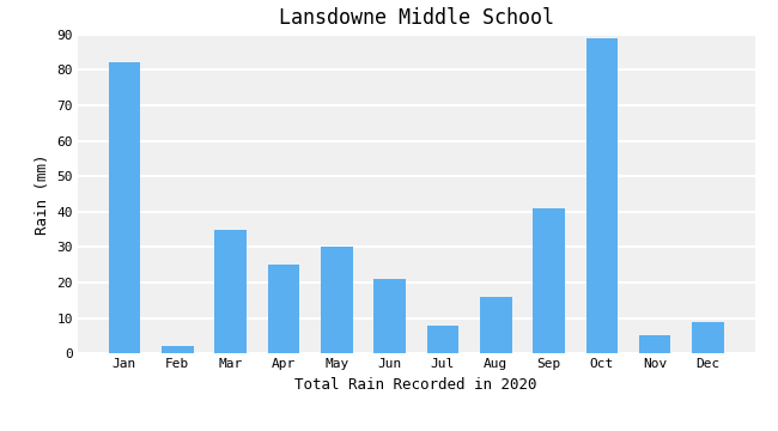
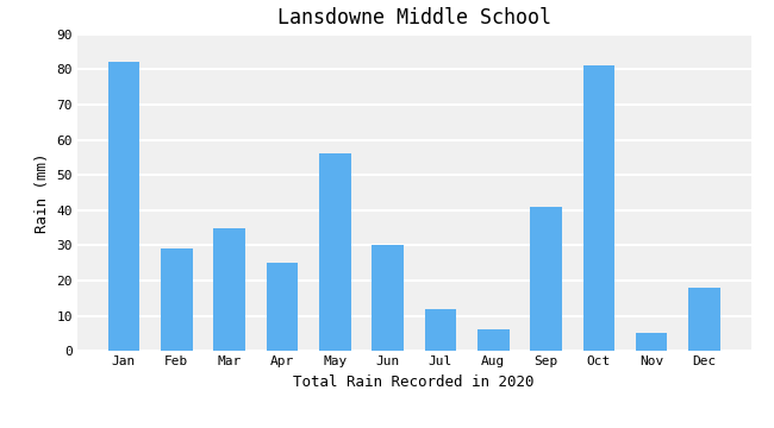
Feb: 2 -> 29
May: 30 -> 56
Jun: 21 -> 30
Jul: 8 -> 12
Aug: 16 -> 6
Oct: 89 -> 81
Dec: 9 -> 18
